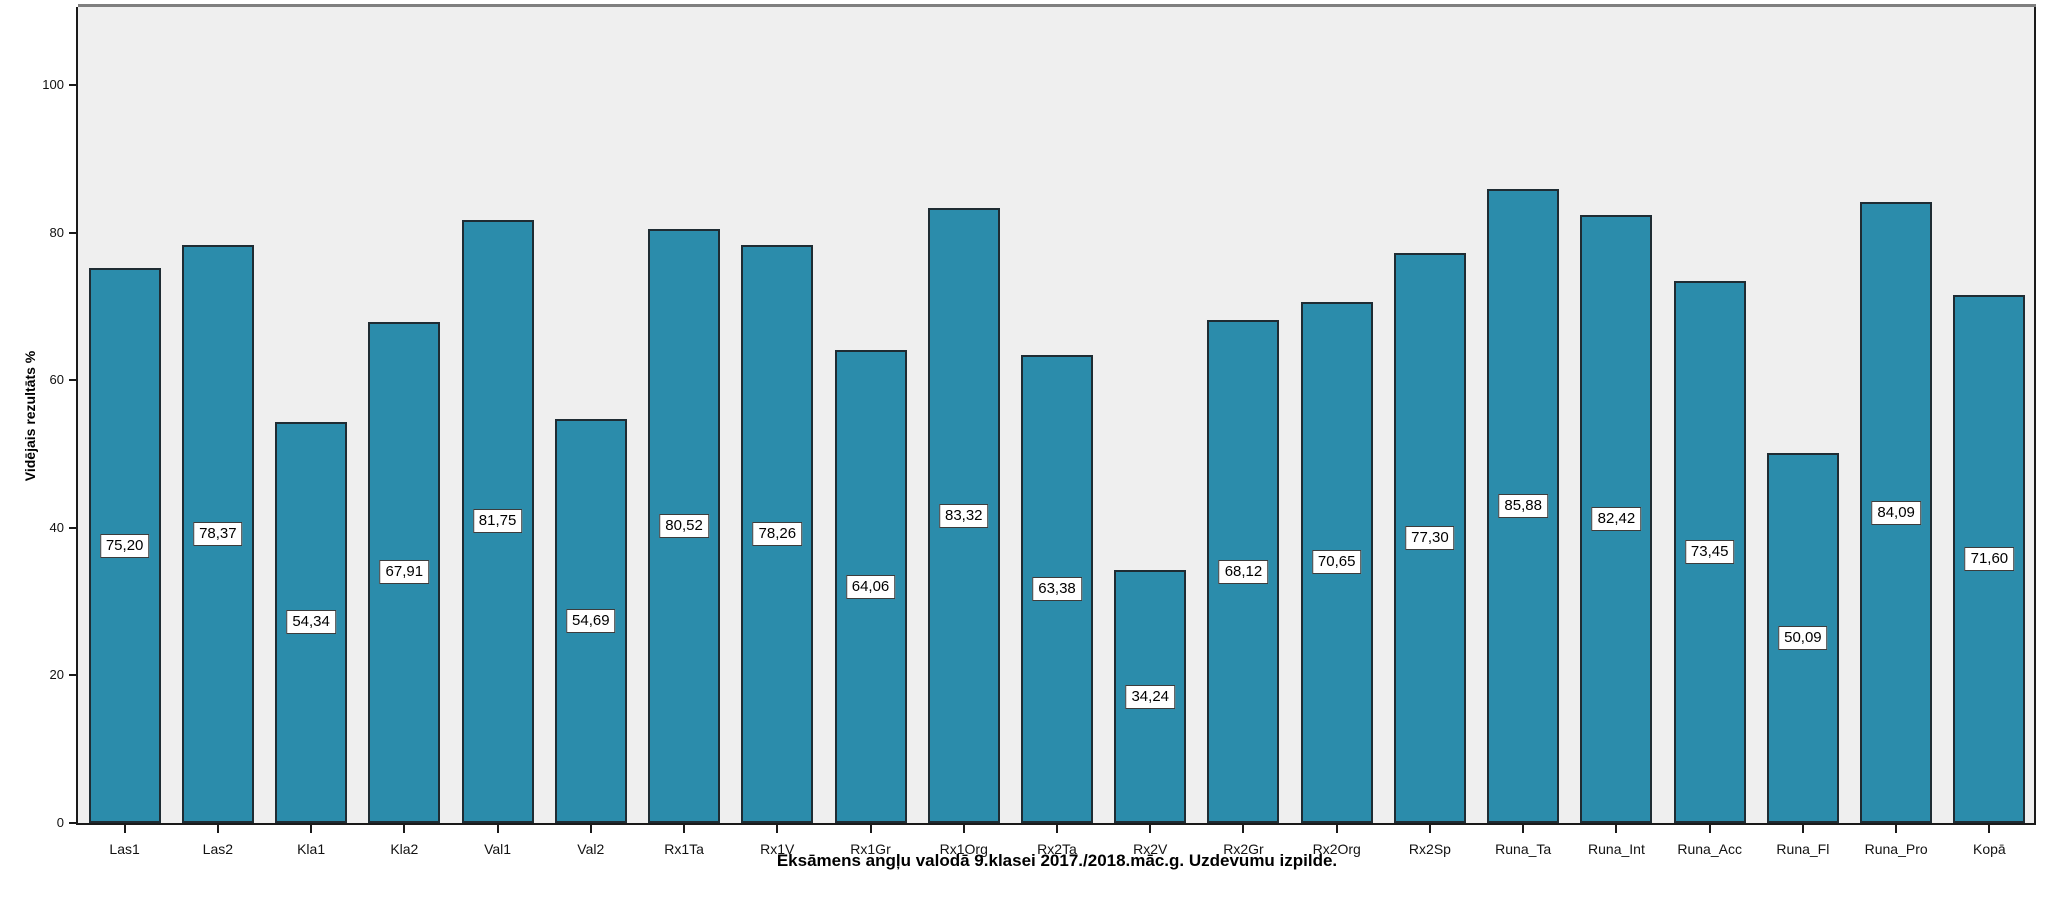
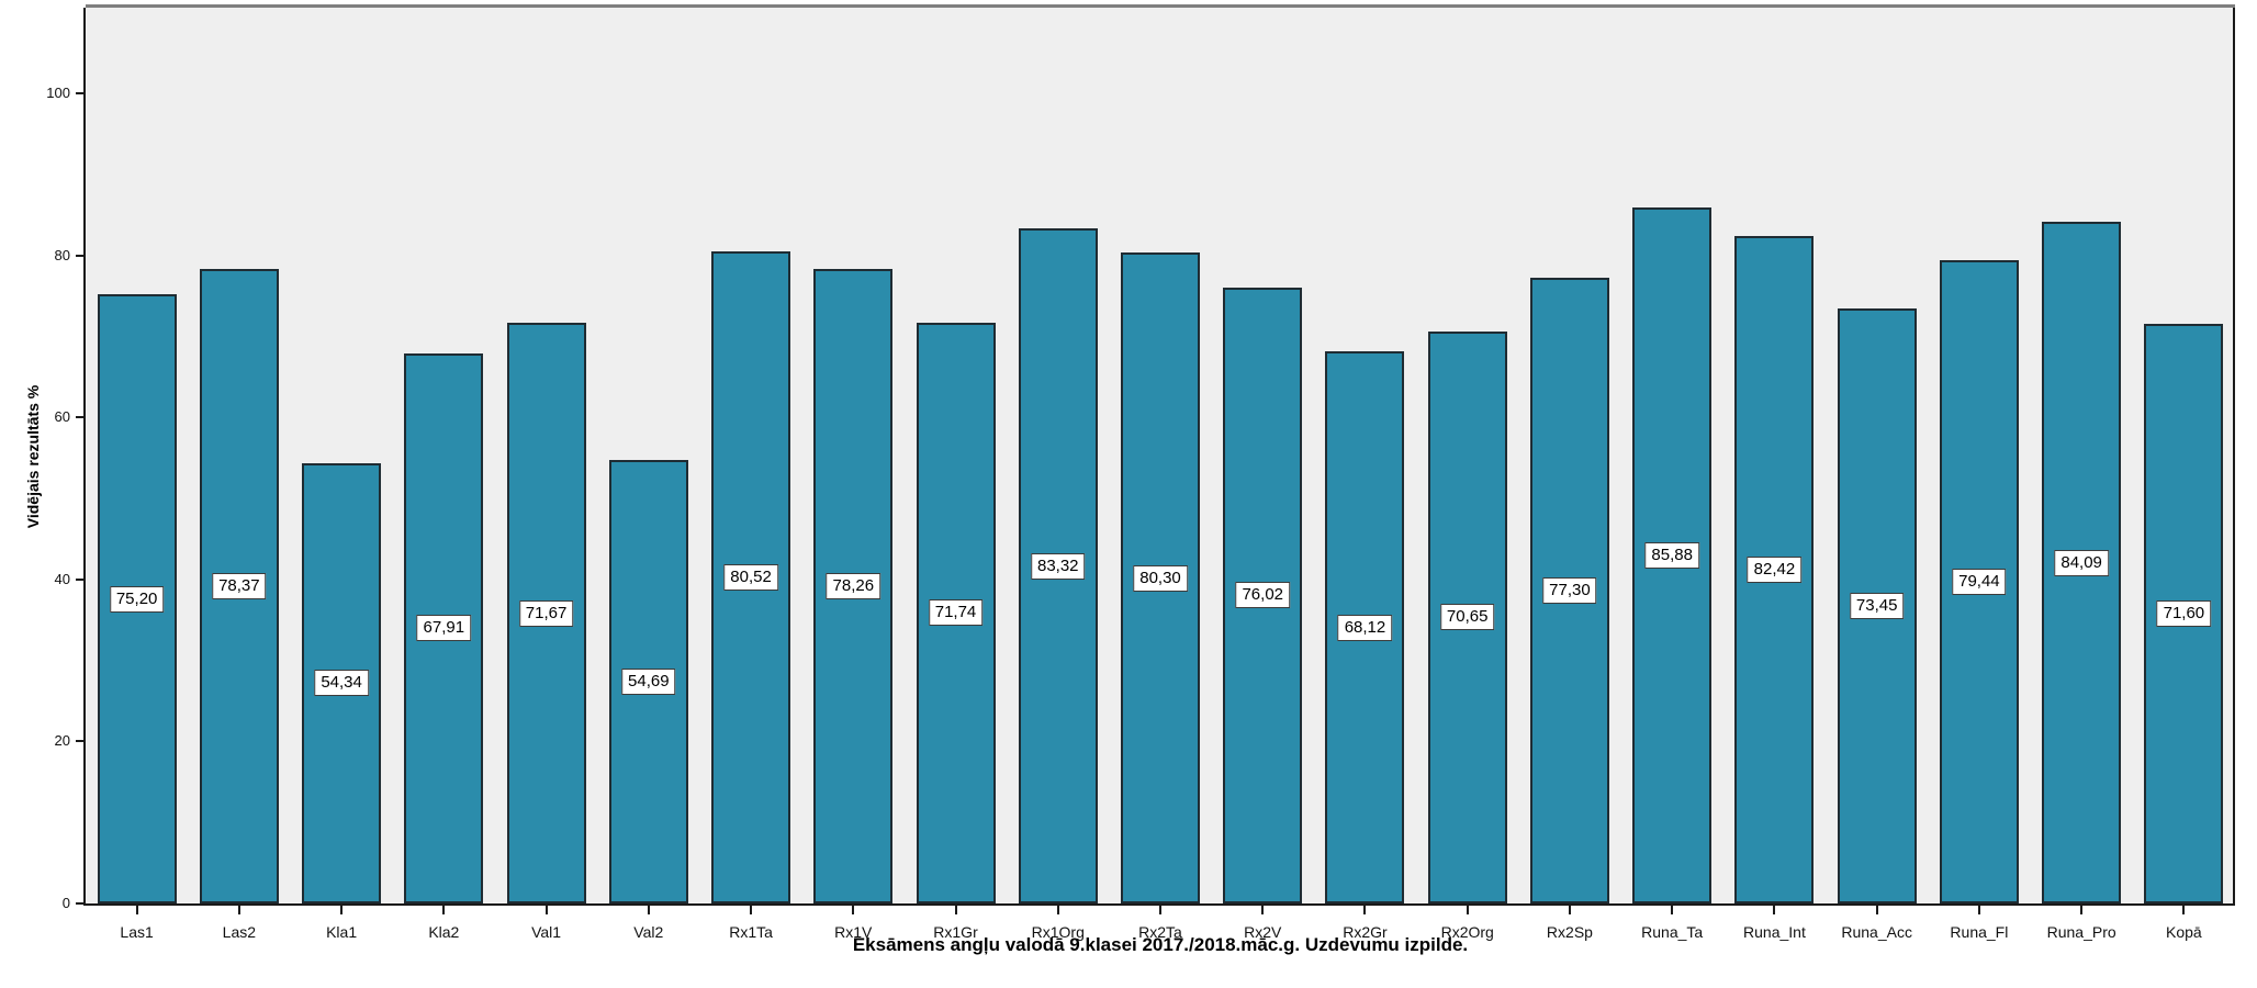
Val1: 81,75 -> 71,67
Rx1Gr: 64,06 -> 71,74
Rx2Ta: 63,38 -> 80,30
Rx2V: 34,24 -> 76,02
Runa_Fl: 50,09 -> 79,44
